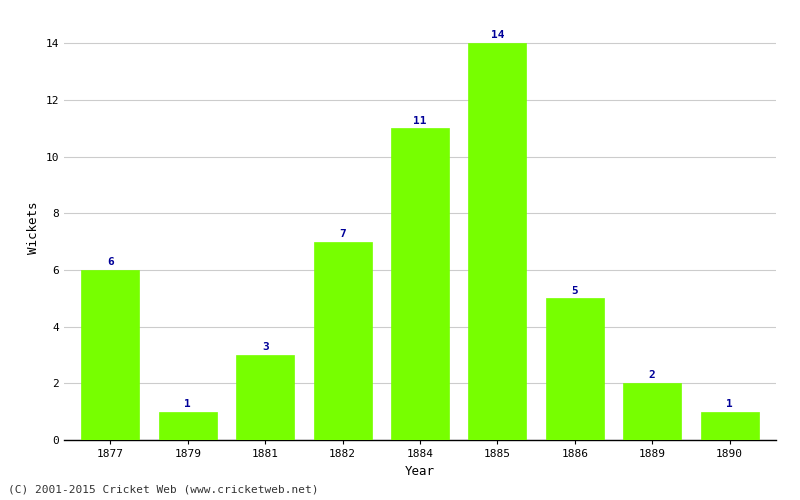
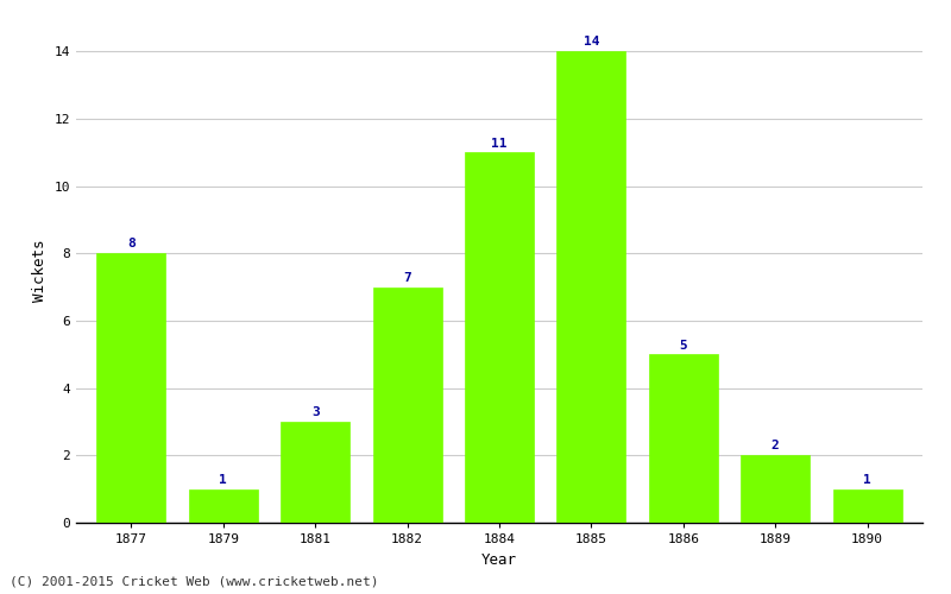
1877: 6 -> 8
